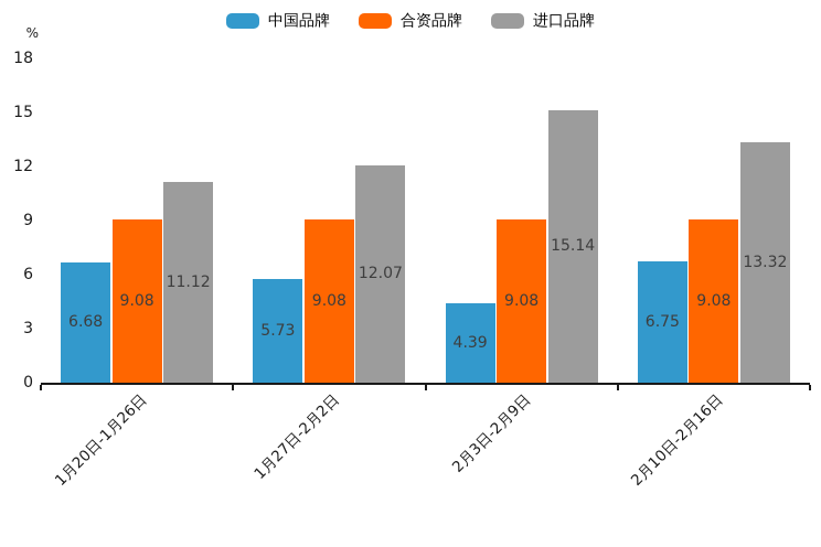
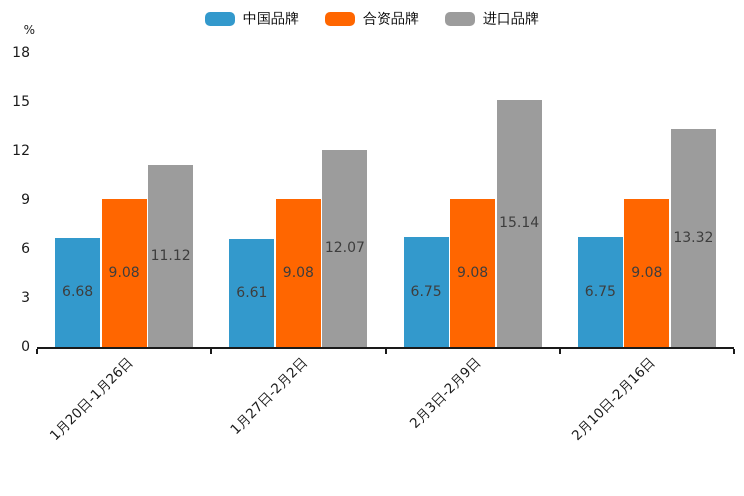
中国品牌/1月27日-2月2日: 5.73 -> 6.61
中国品牌/2月3日-2月9日: 4.39 -> 6.75
